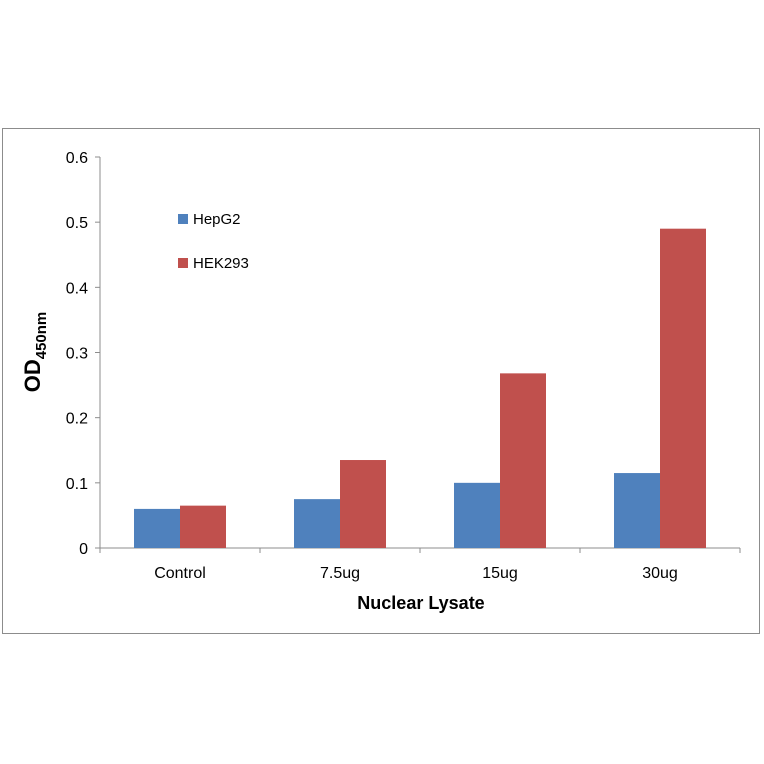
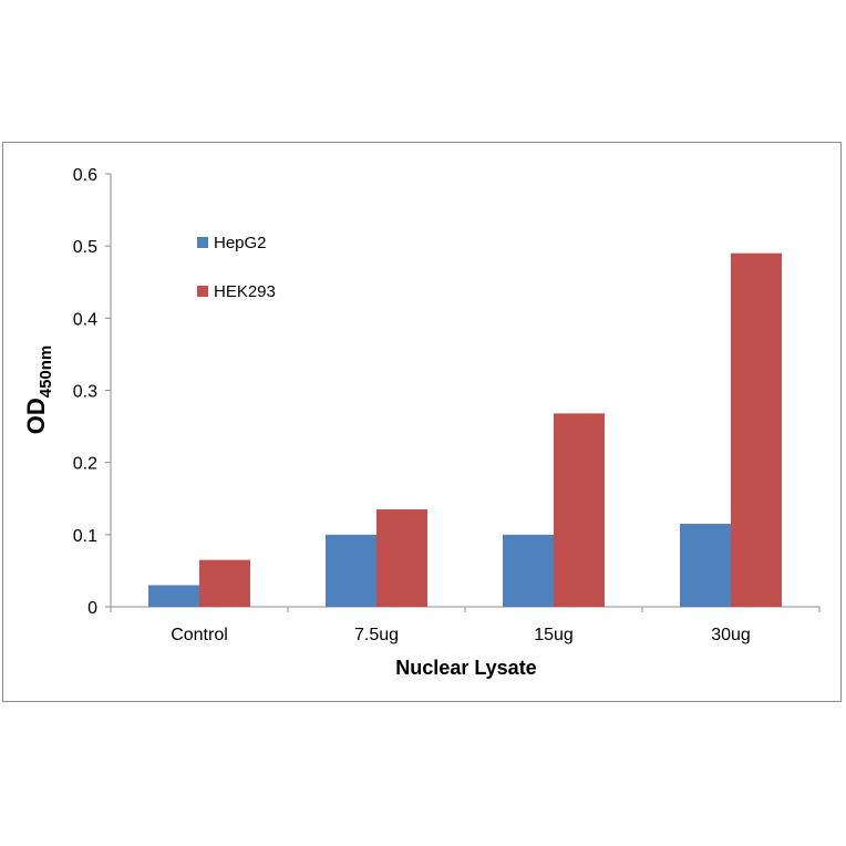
HepG2/Control: 0.06 -> 0.03
HepG2/7.5ug: 0.07 -> 0.10
